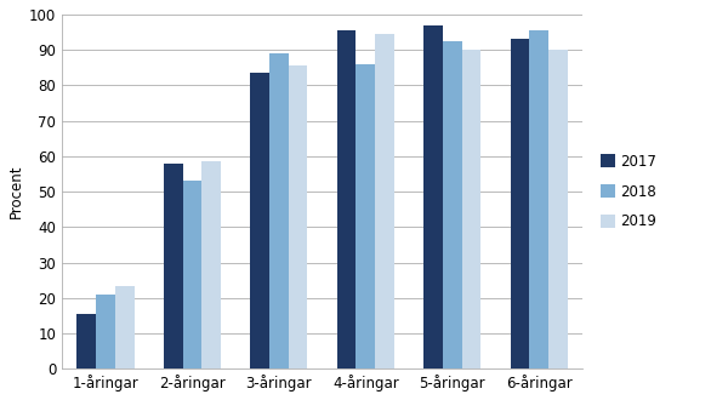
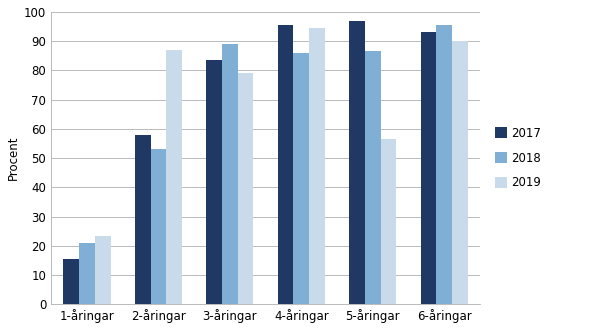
2019/2-åringar: 58.5 -> 87.0
2019/3-åringar: 85.5 -> 79.0
2018/5-åringar: 92.5 -> 86.5
2019/5-åringar: 90.0 -> 56.5
